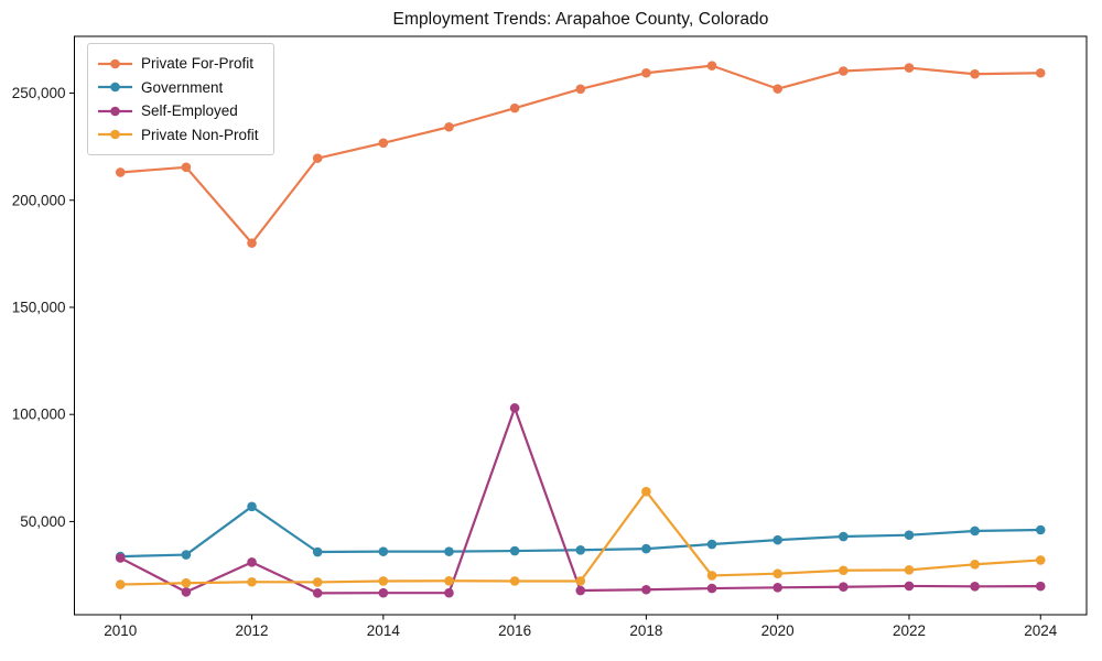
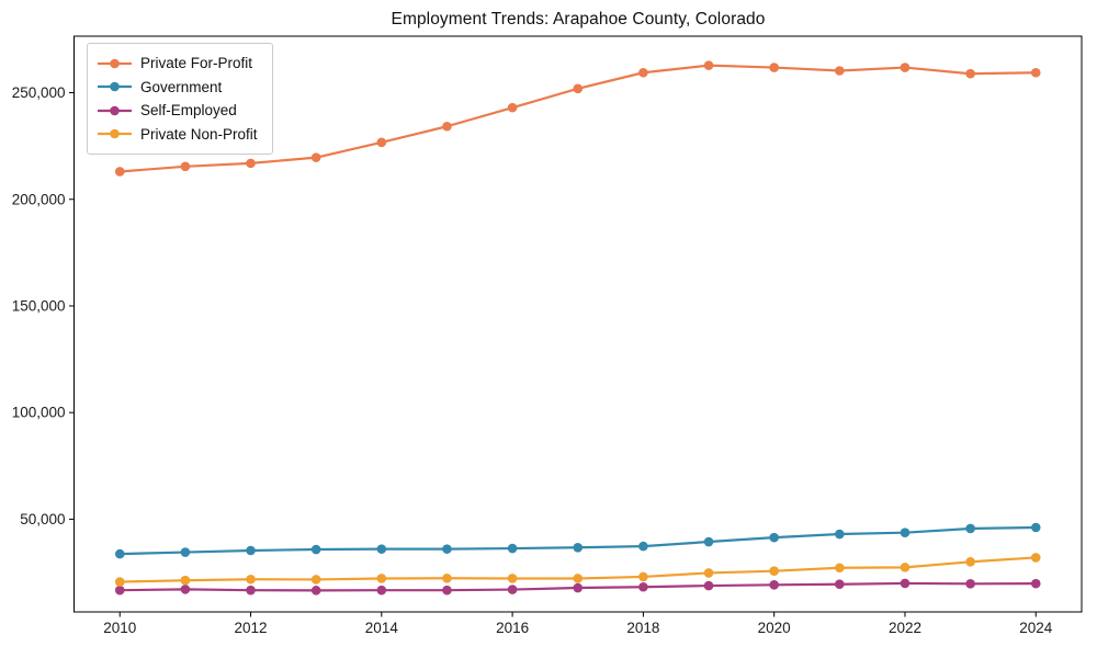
Self-Employed/2010: 33000 -> 17000
Private For-Profit/2012: 180000 -> 217000
Government/2012: 57000 -> 35000
Self-Employed/2012: 31000 -> 17000
Self-Employed/2016: 103000 -> 17000
Private Non-Profit/2018: 64000 -> 23000
Private For-Profit/2020: 252000 -> 262000
